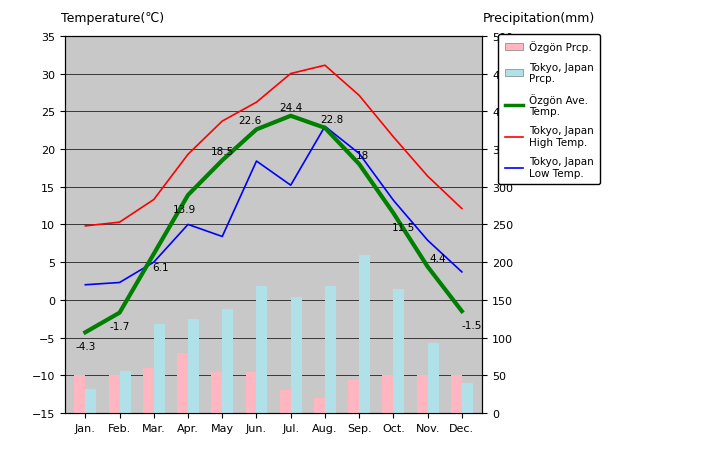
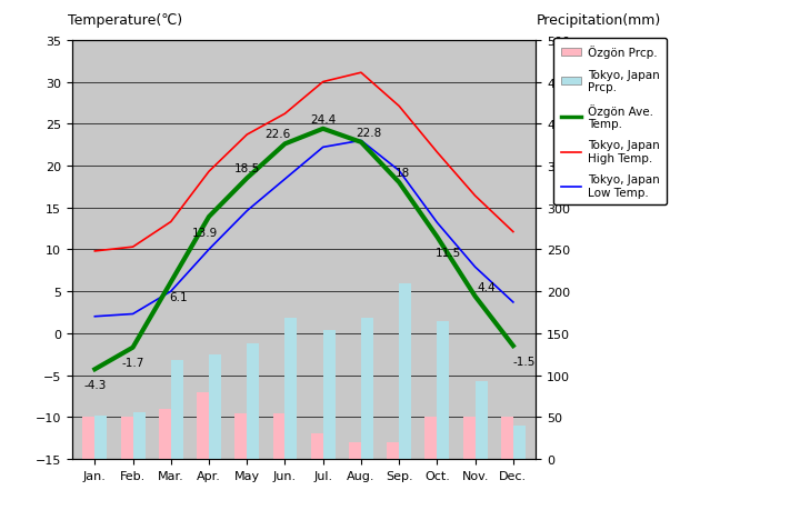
Tokyo, Japan Prcp./Jan.: 32 -> 52
Tokyo, Japan Low Temp./May: 8.4 -> 14.6
Tokyo, Japan Low Temp./Jul.: 15.2 -> 22.2
Özgön Prcp./Sep.: 44 -> 20
